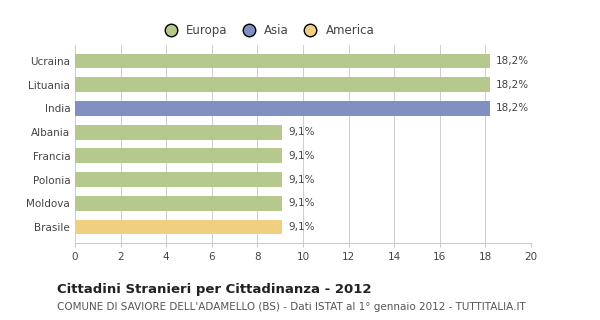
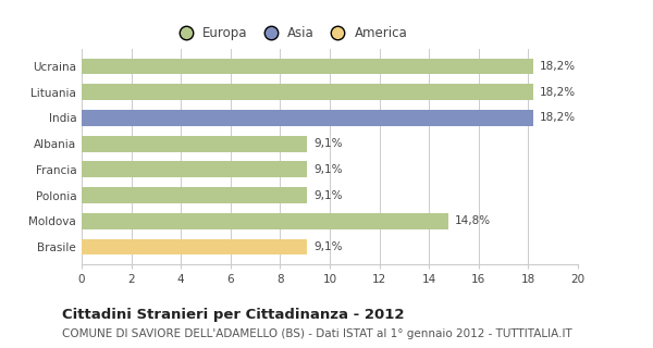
Moldova: 9,1% -> 14,8%
